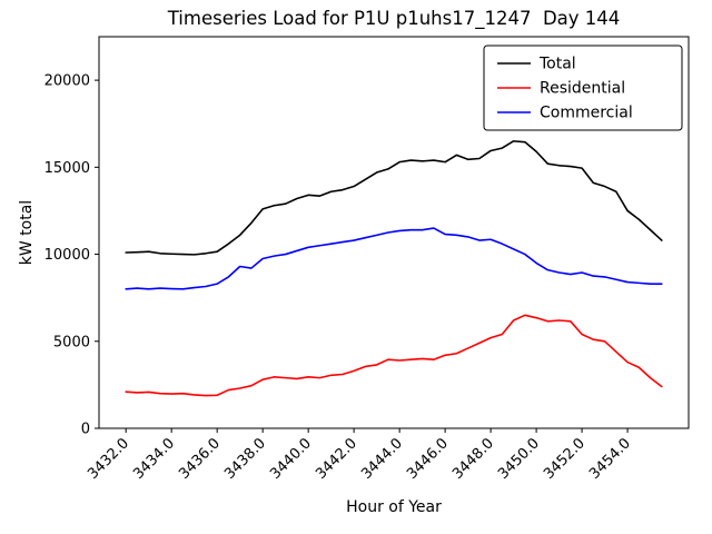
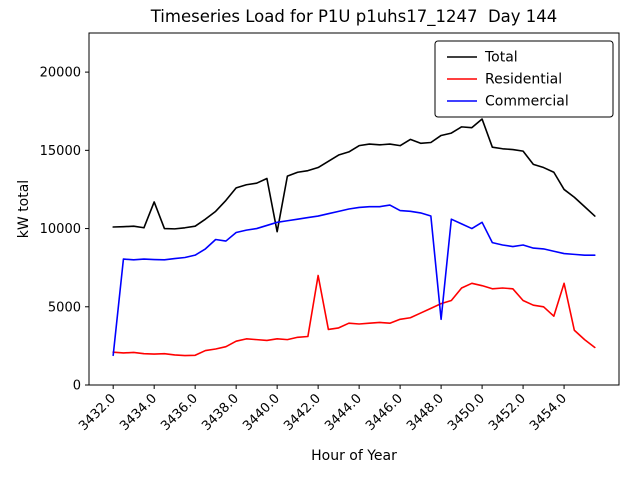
Commercial/3432.0: 8000 -> 1900
Total/3434.0: 10000 -> 11700
Total/3440.0: 13400 -> 9800
Residential/3442.0: 3300 -> 7000
Commercial/3448.0: 10800 -> 4200
Total/3450.0: 15900 -> 17000
Commercial/3450.0: 9500 -> 10400
Residential/3454.0: 3800 -> 6500
